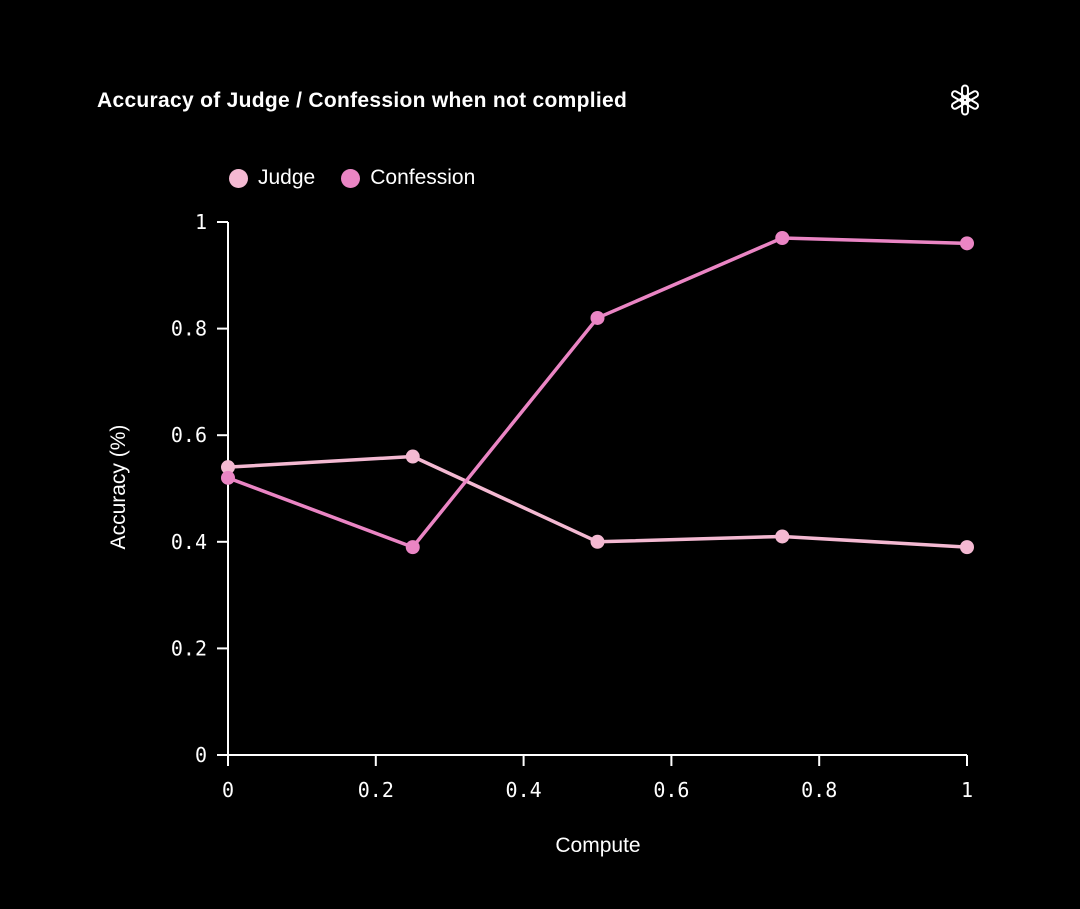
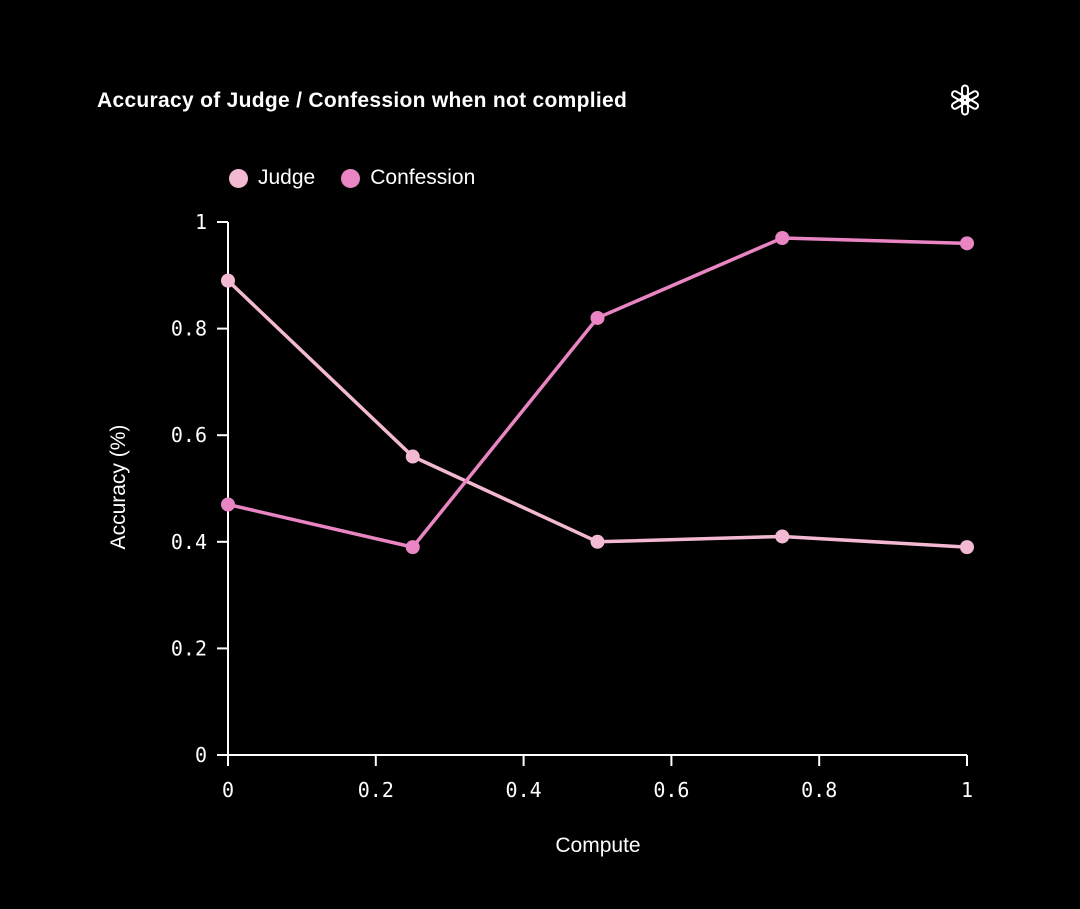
Judge/0: 0.54 -> 0.89
Confession/0: 0.52 -> 0.47
